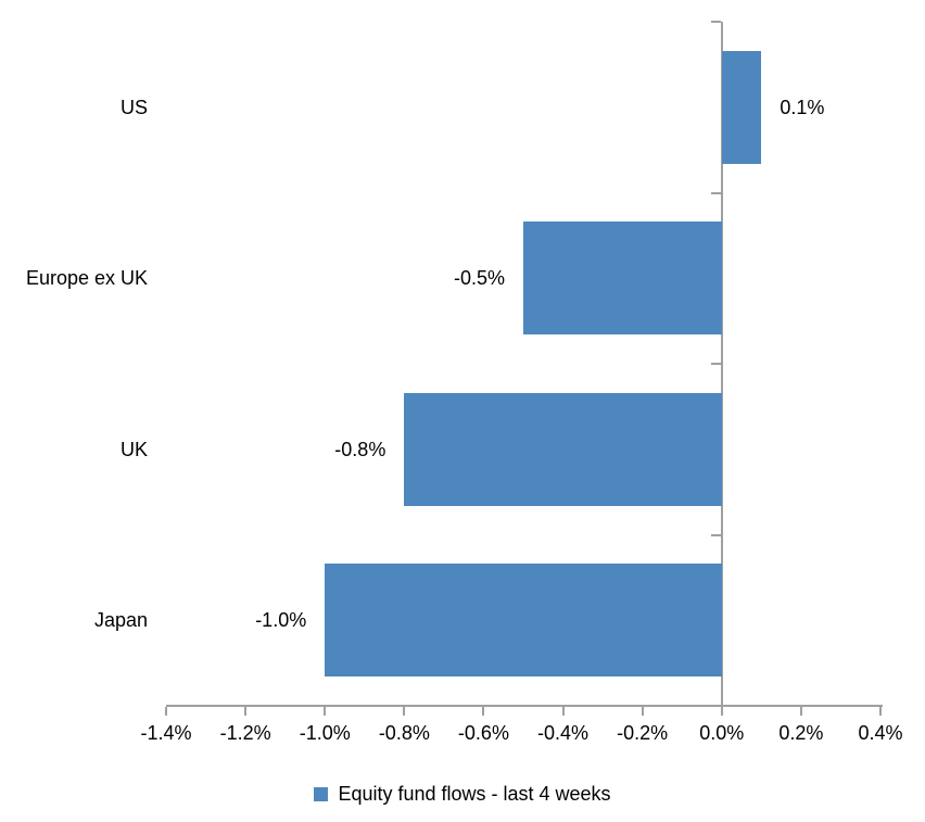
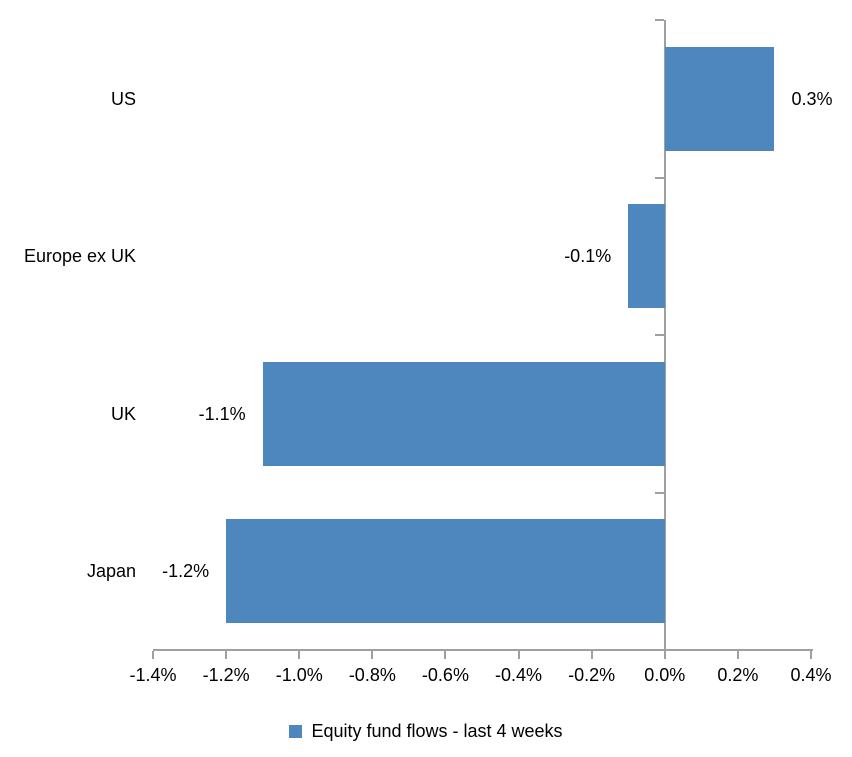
US: 0.1% -> 0.3%
Europe ex UK: -0.5% -> -0.1%
UK: -0.8% -> -1.1%
Japan: -1.0% -> -1.2%
